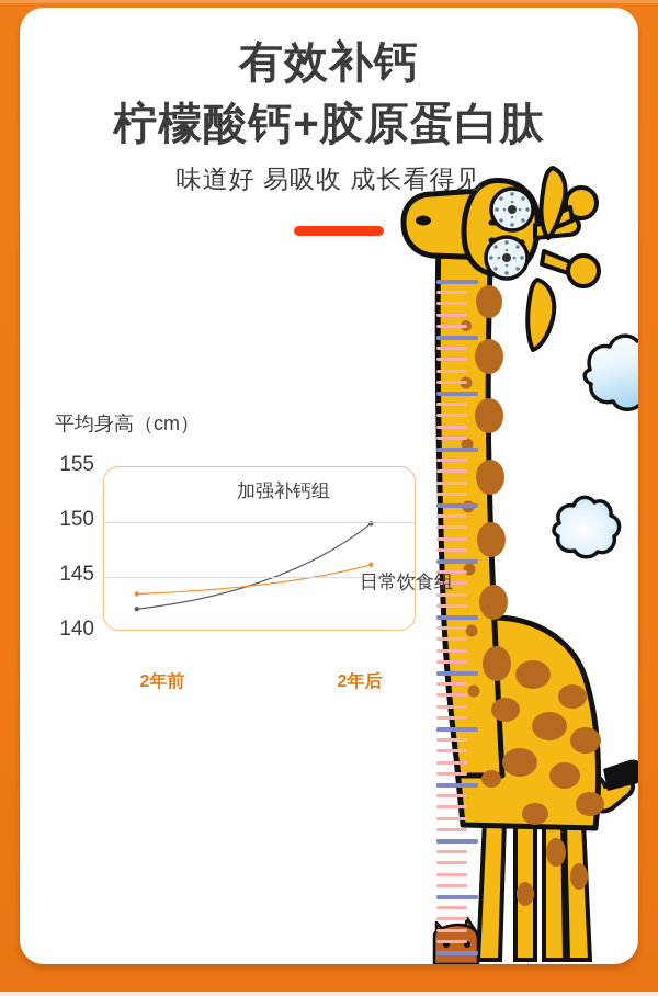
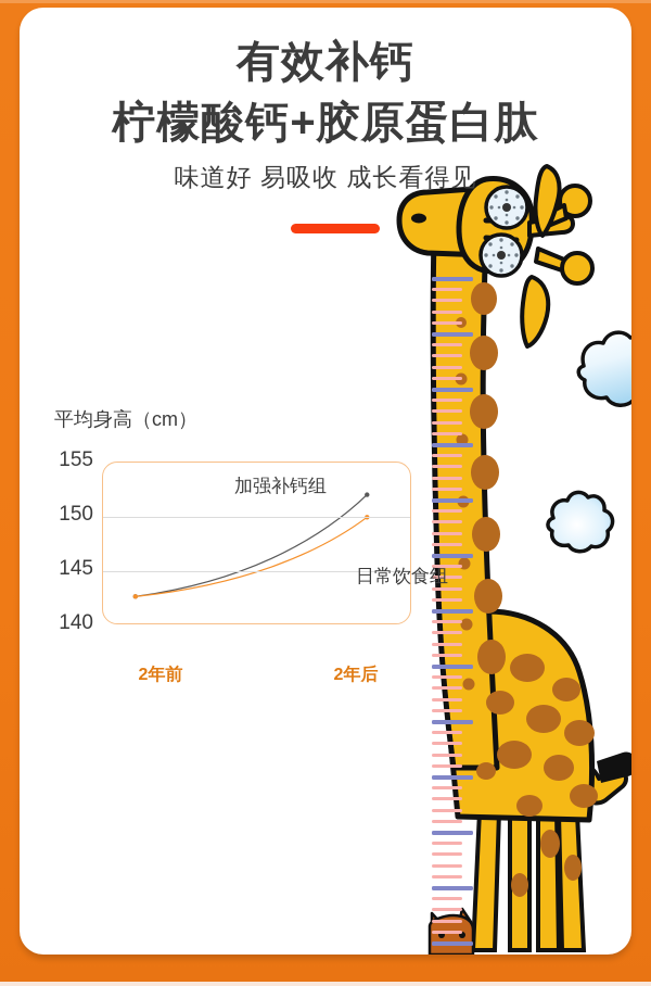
加强补钙组/2年前: 141.9 -> 142.5
日常饮食组/2年前: 143.3 -> 142.5
加强补钙组/2年后: 149.8 -> 152.0
日常饮食组/2年后: 146.0 -> 149.9
